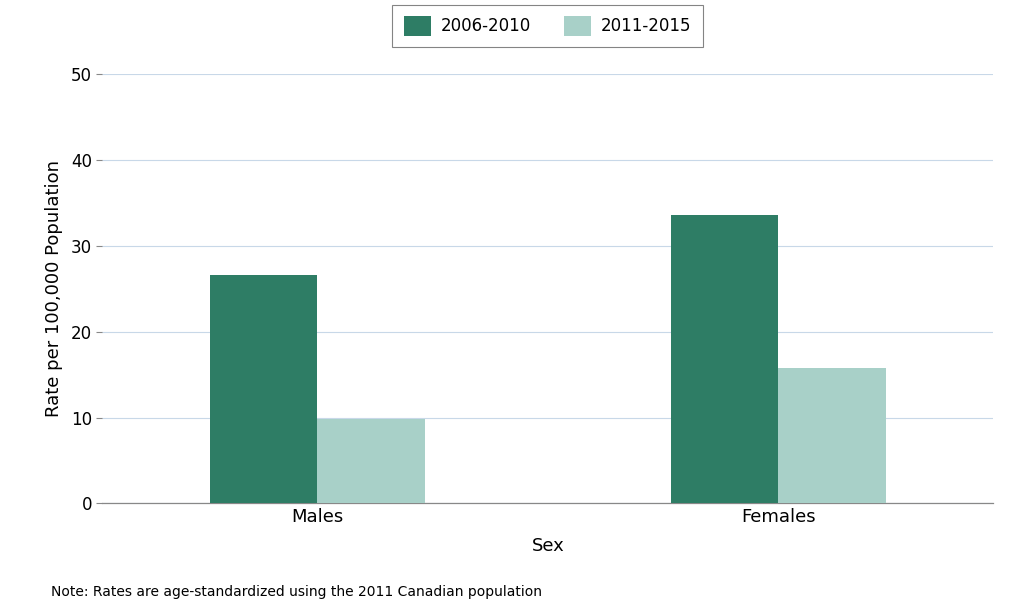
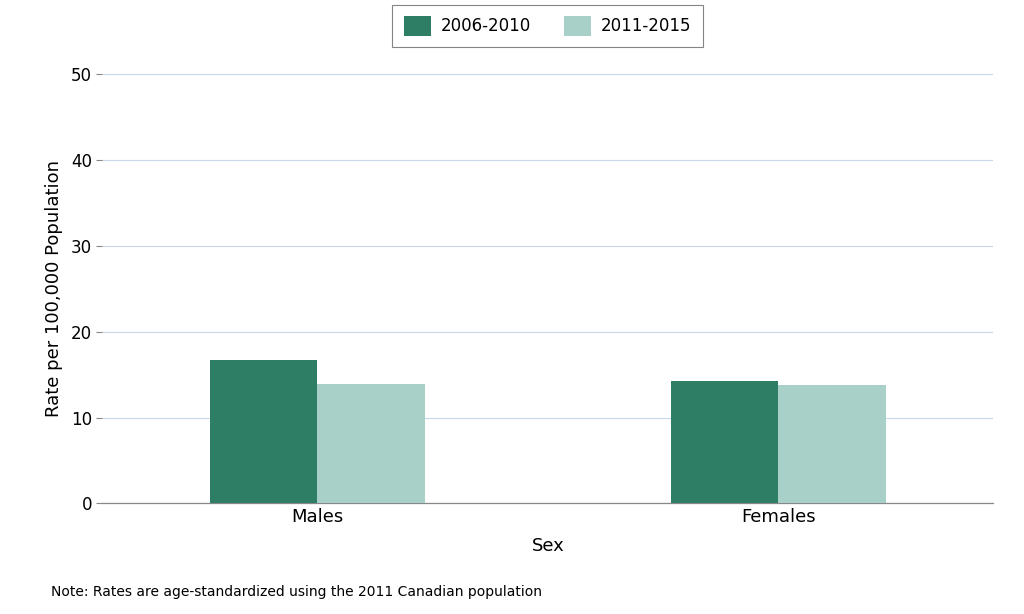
2006-2010/Males: 26.6 -> 16.7
2011-2015/Males: 9.8 -> 13.9
2006-2010/Females: 33.6 -> 14.3
2011-2015/Females: 15.8 -> 13.8
